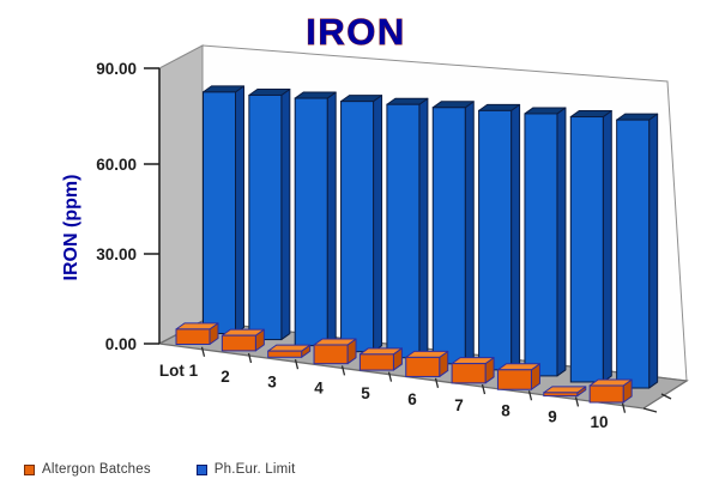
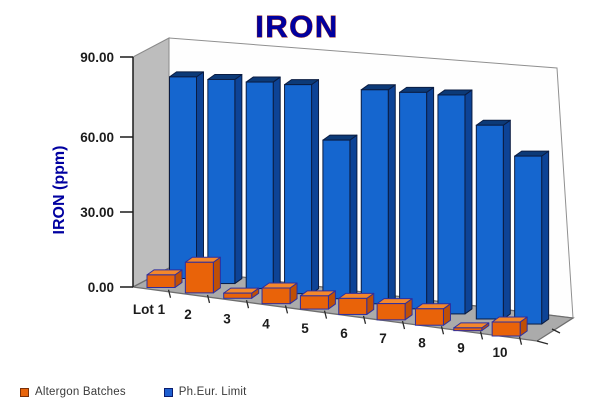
Altergon Batches/2: 5 -> 12
Ph.Eur. Limit/5: 80 -> 60
Ph.Eur. Limit/9: 80 -> 70
Ph.Eur. Limit/10: 80 -> 60
